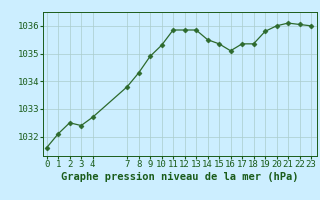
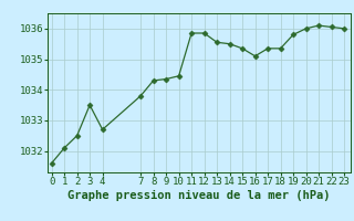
3: 1032.40 -> 1033.50
9: 1034.90 -> 1034.35
10: 1035.30 -> 1034.45
13: 1035.85 -> 1035.55
